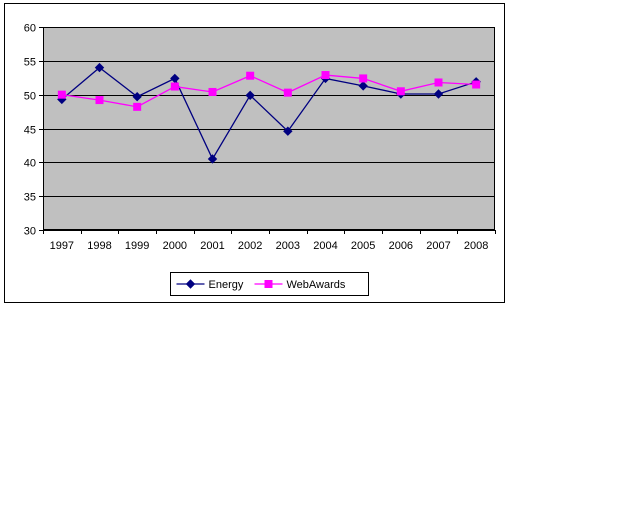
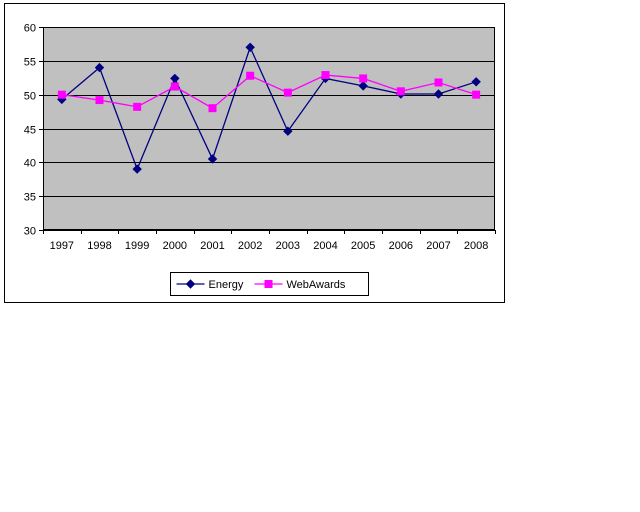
Energy/1999: 50 -> 39
WebAwards/2001: 50 -> 48
Energy/2002: 50 -> 57
WebAwards/2008: 52 -> 50
